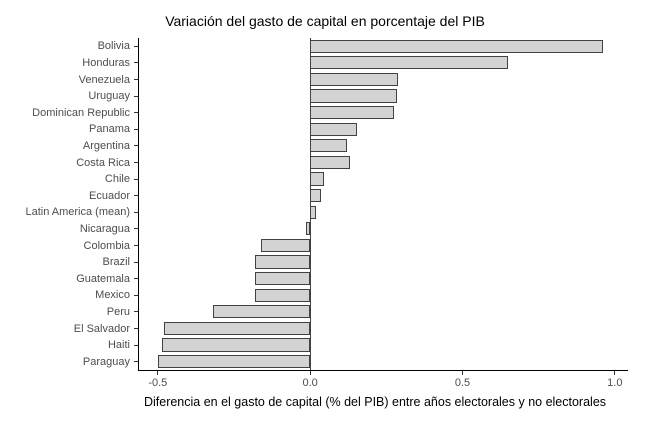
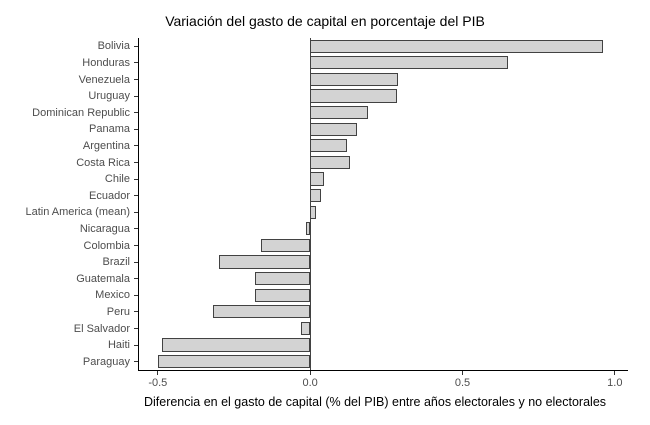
Dominican Republic: 0.28 -> 0.19
Brazil: -0.18 -> -0.30
El Salvador: -0.48 -> -0.03
